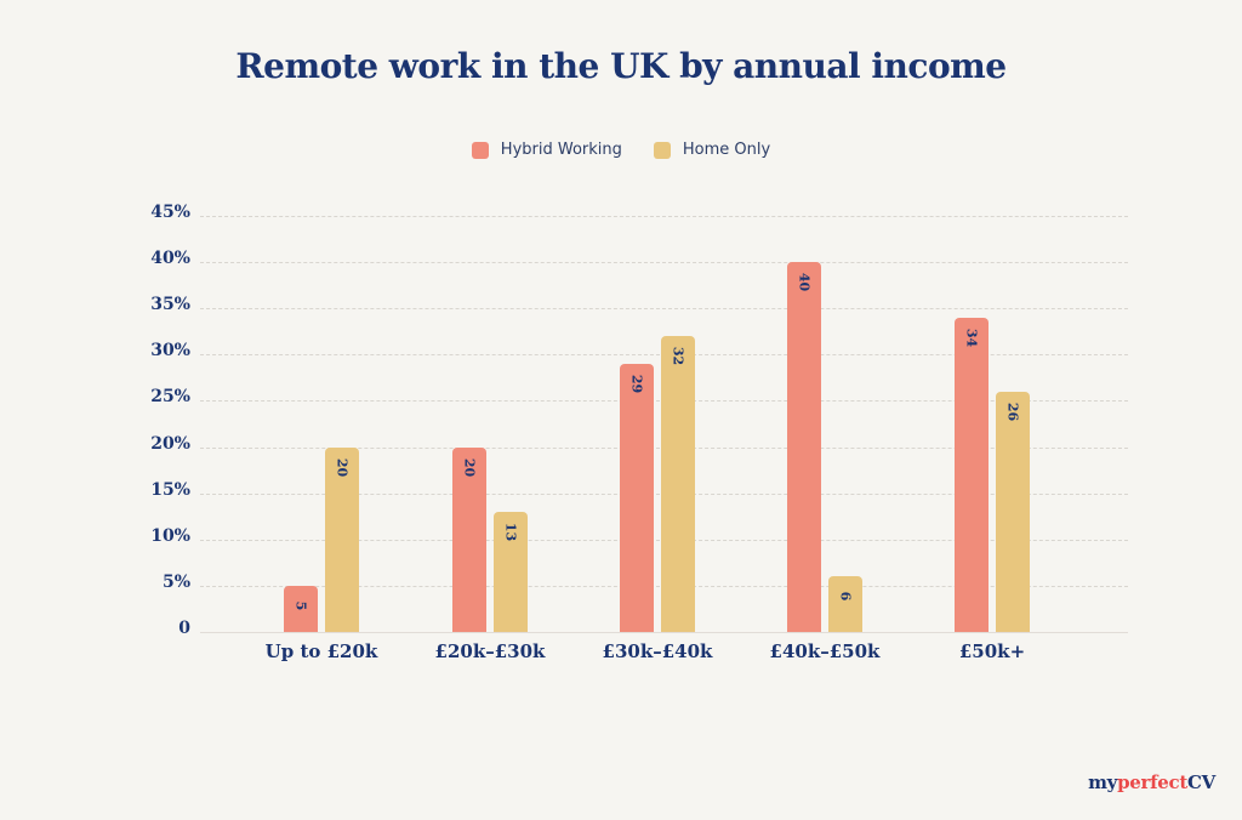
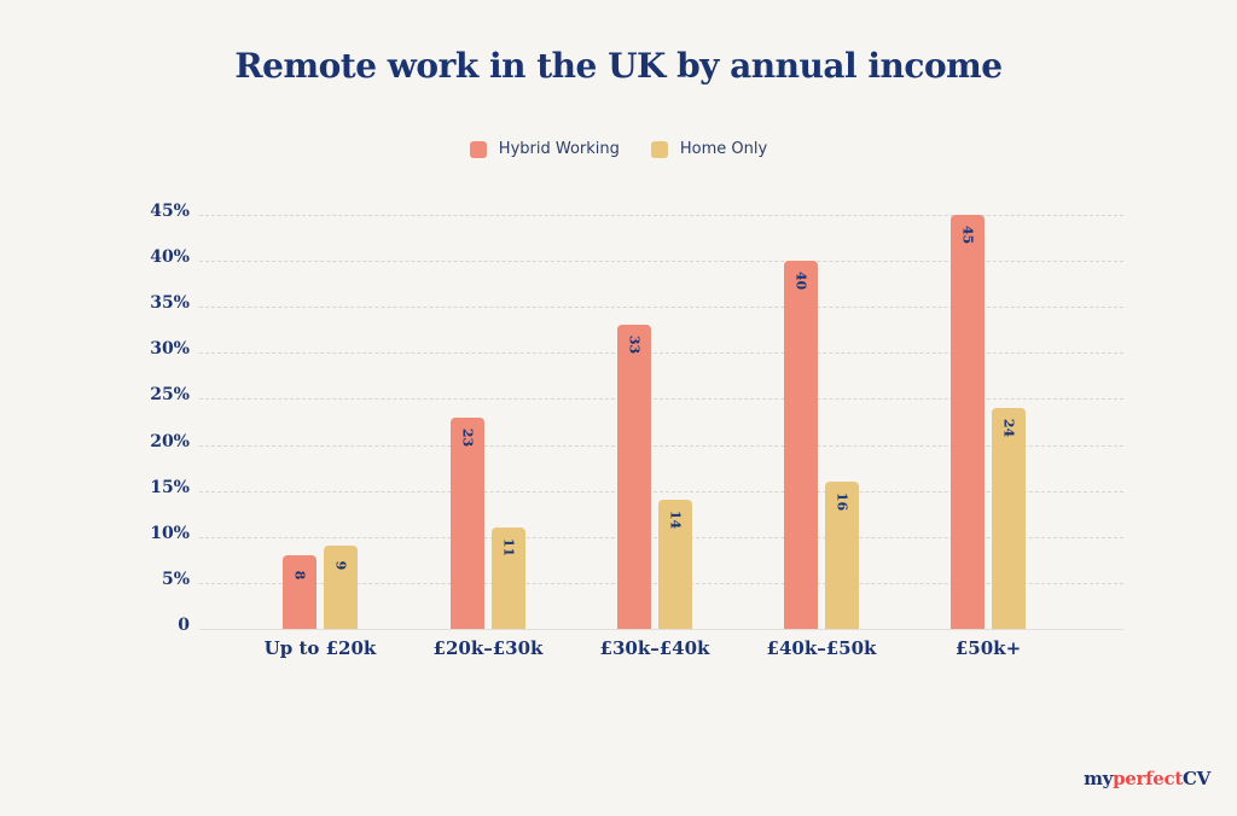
Hybrid Working/Up to £20k: 5 -> 8
Home Only/Up to £20k: 20 -> 9
Hybrid Working/£20k–£30k: 20 -> 23
Home Only/£20k–£30k: 13 -> 11
Hybrid Working/£30k–£40k: 29 -> 33
Home Only/£30k–£40k: 32 -> 14
Home Only/£40k–£50k: 6 -> 16
Hybrid Working/£50k+: 34 -> 45
Home Only/£50k+: 26 -> 24
